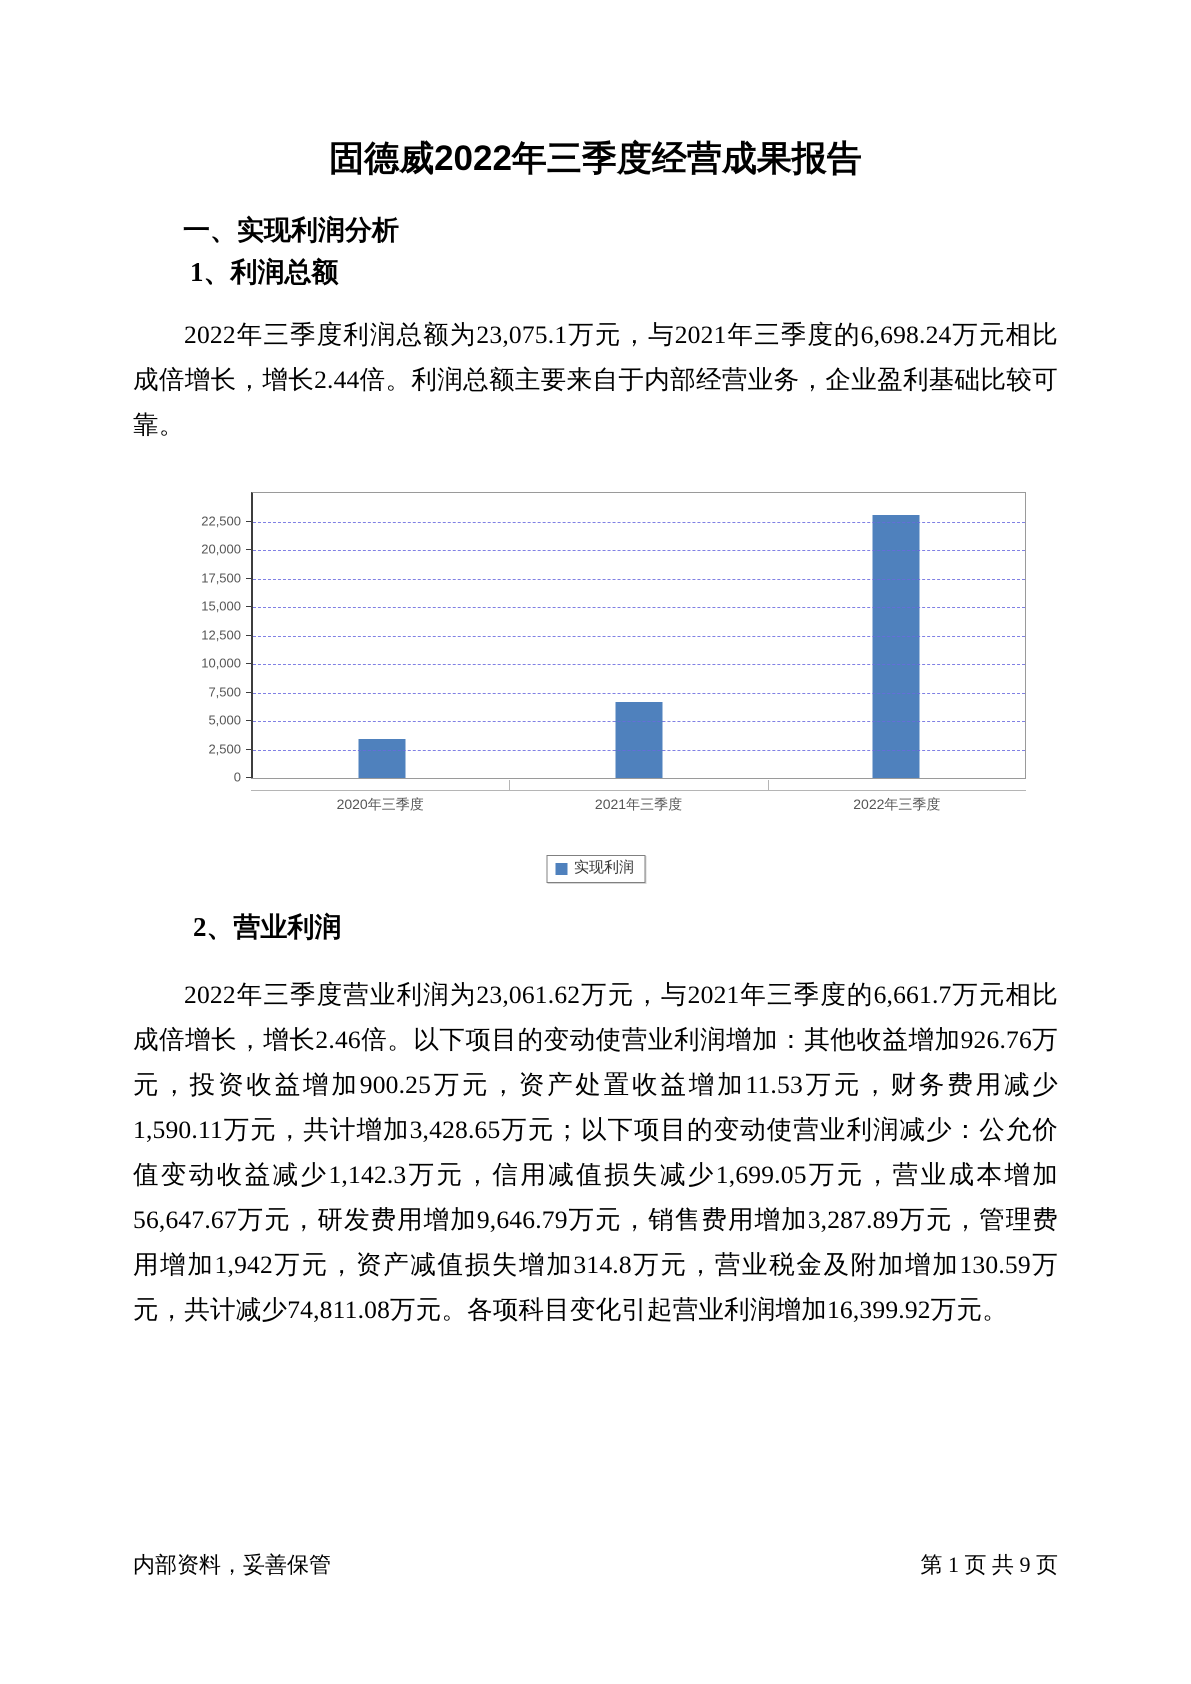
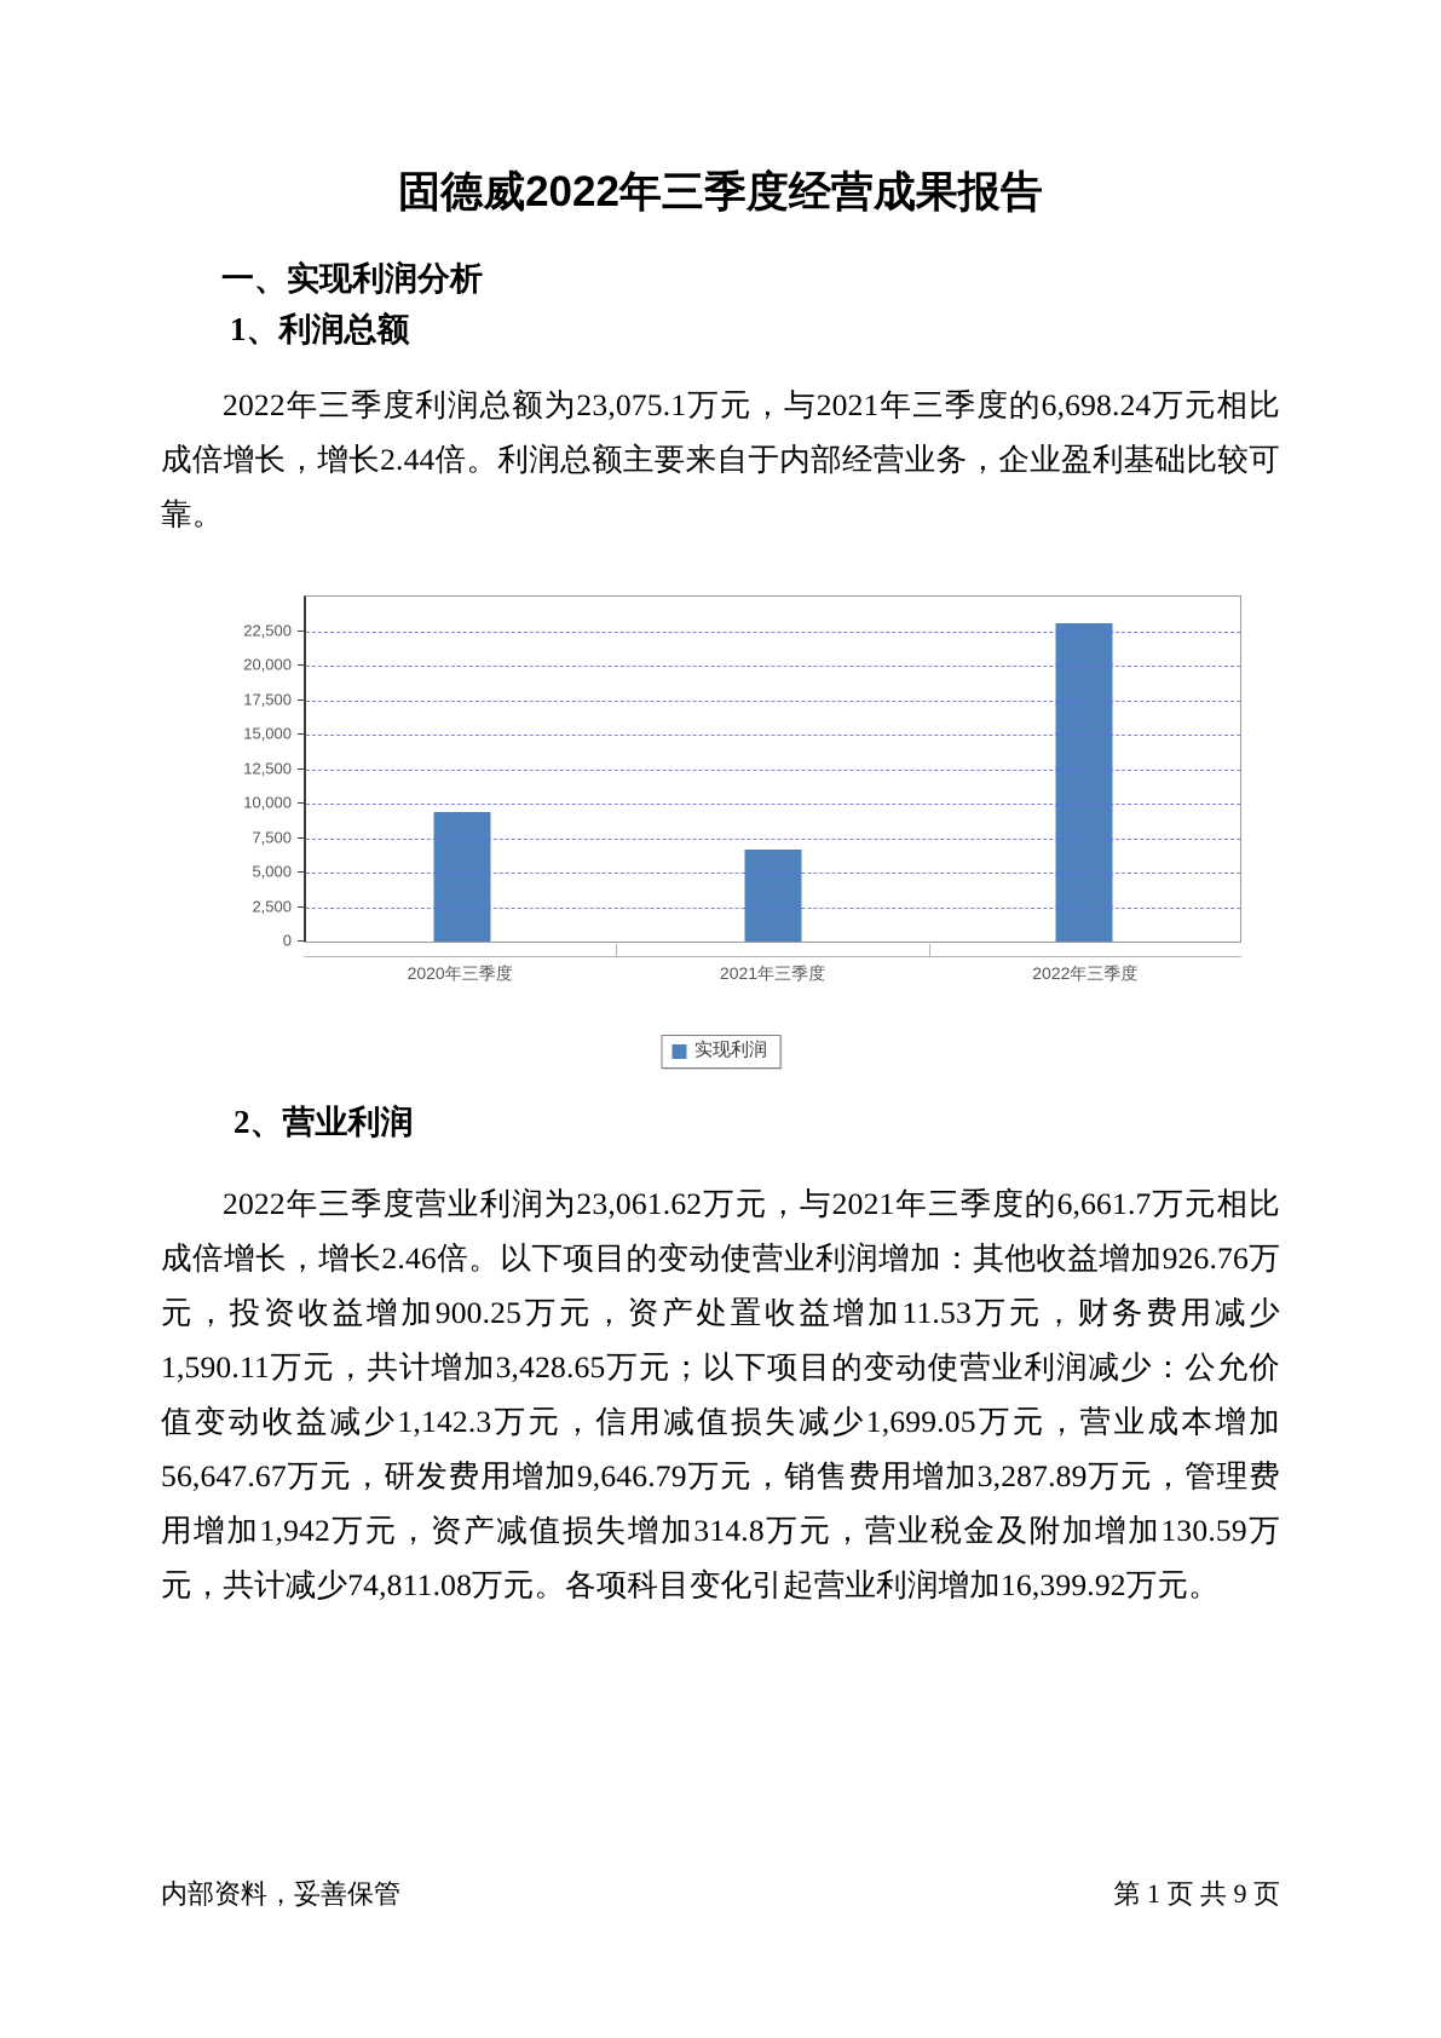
2020年三季度: 3400 -> 9400
